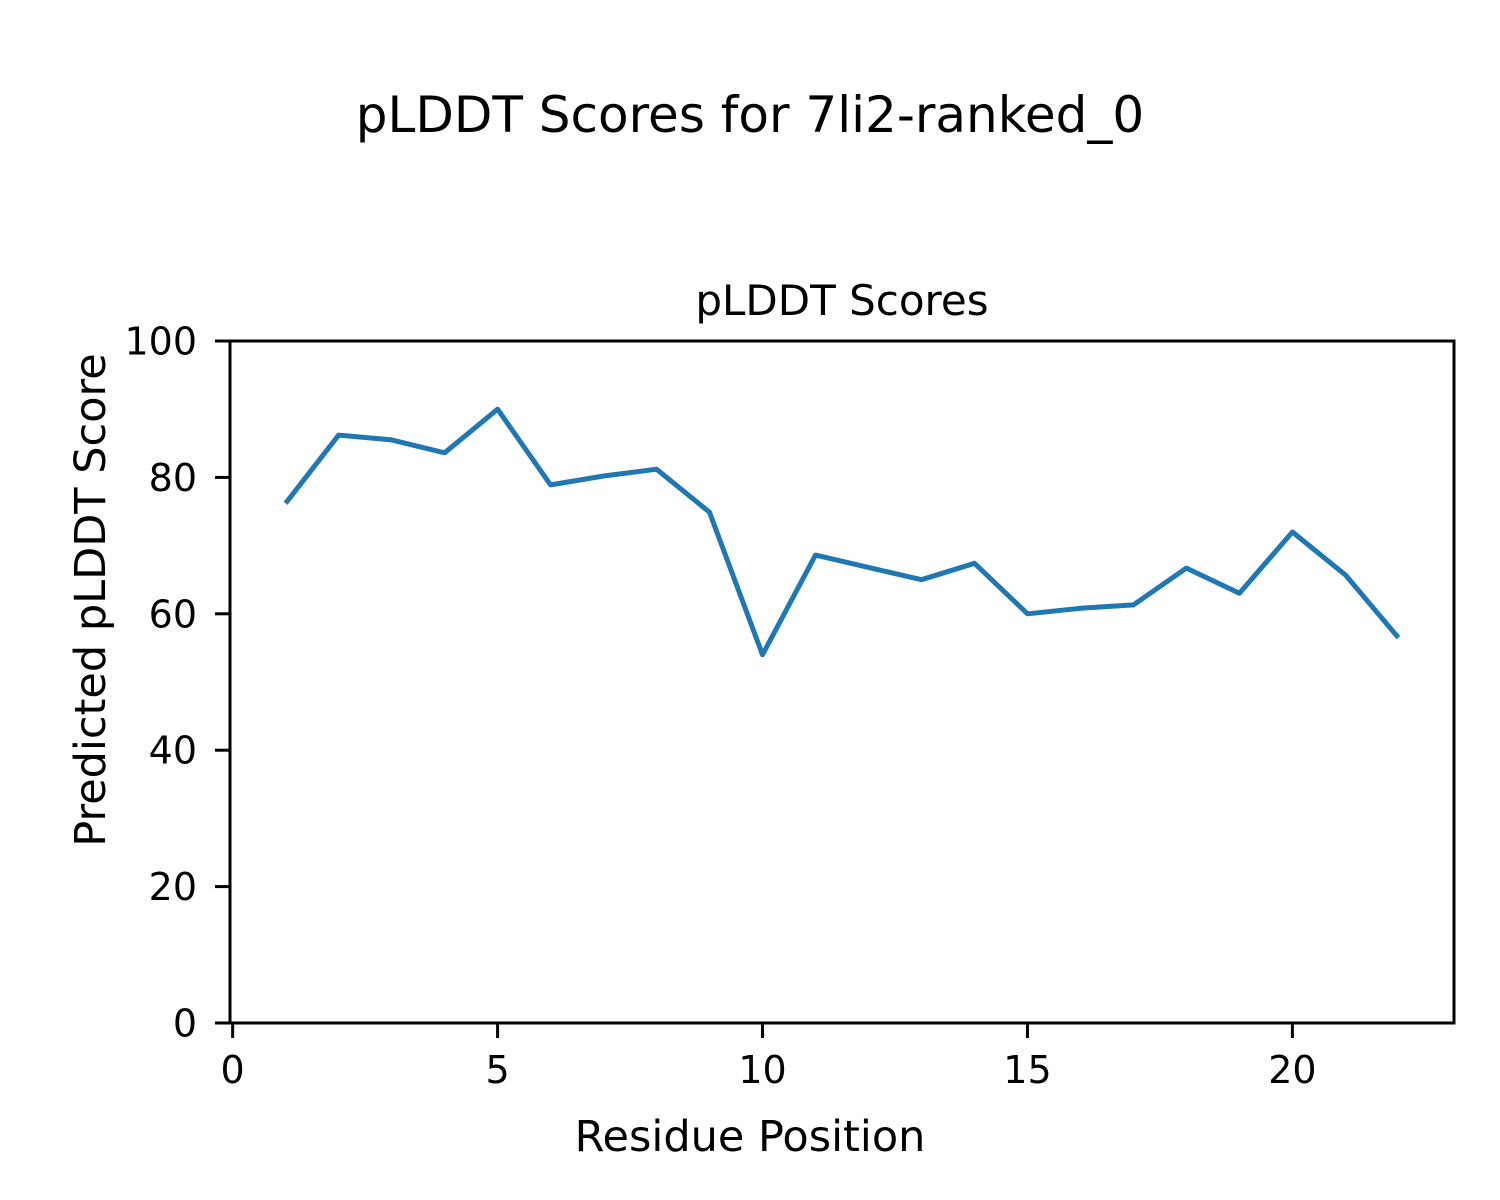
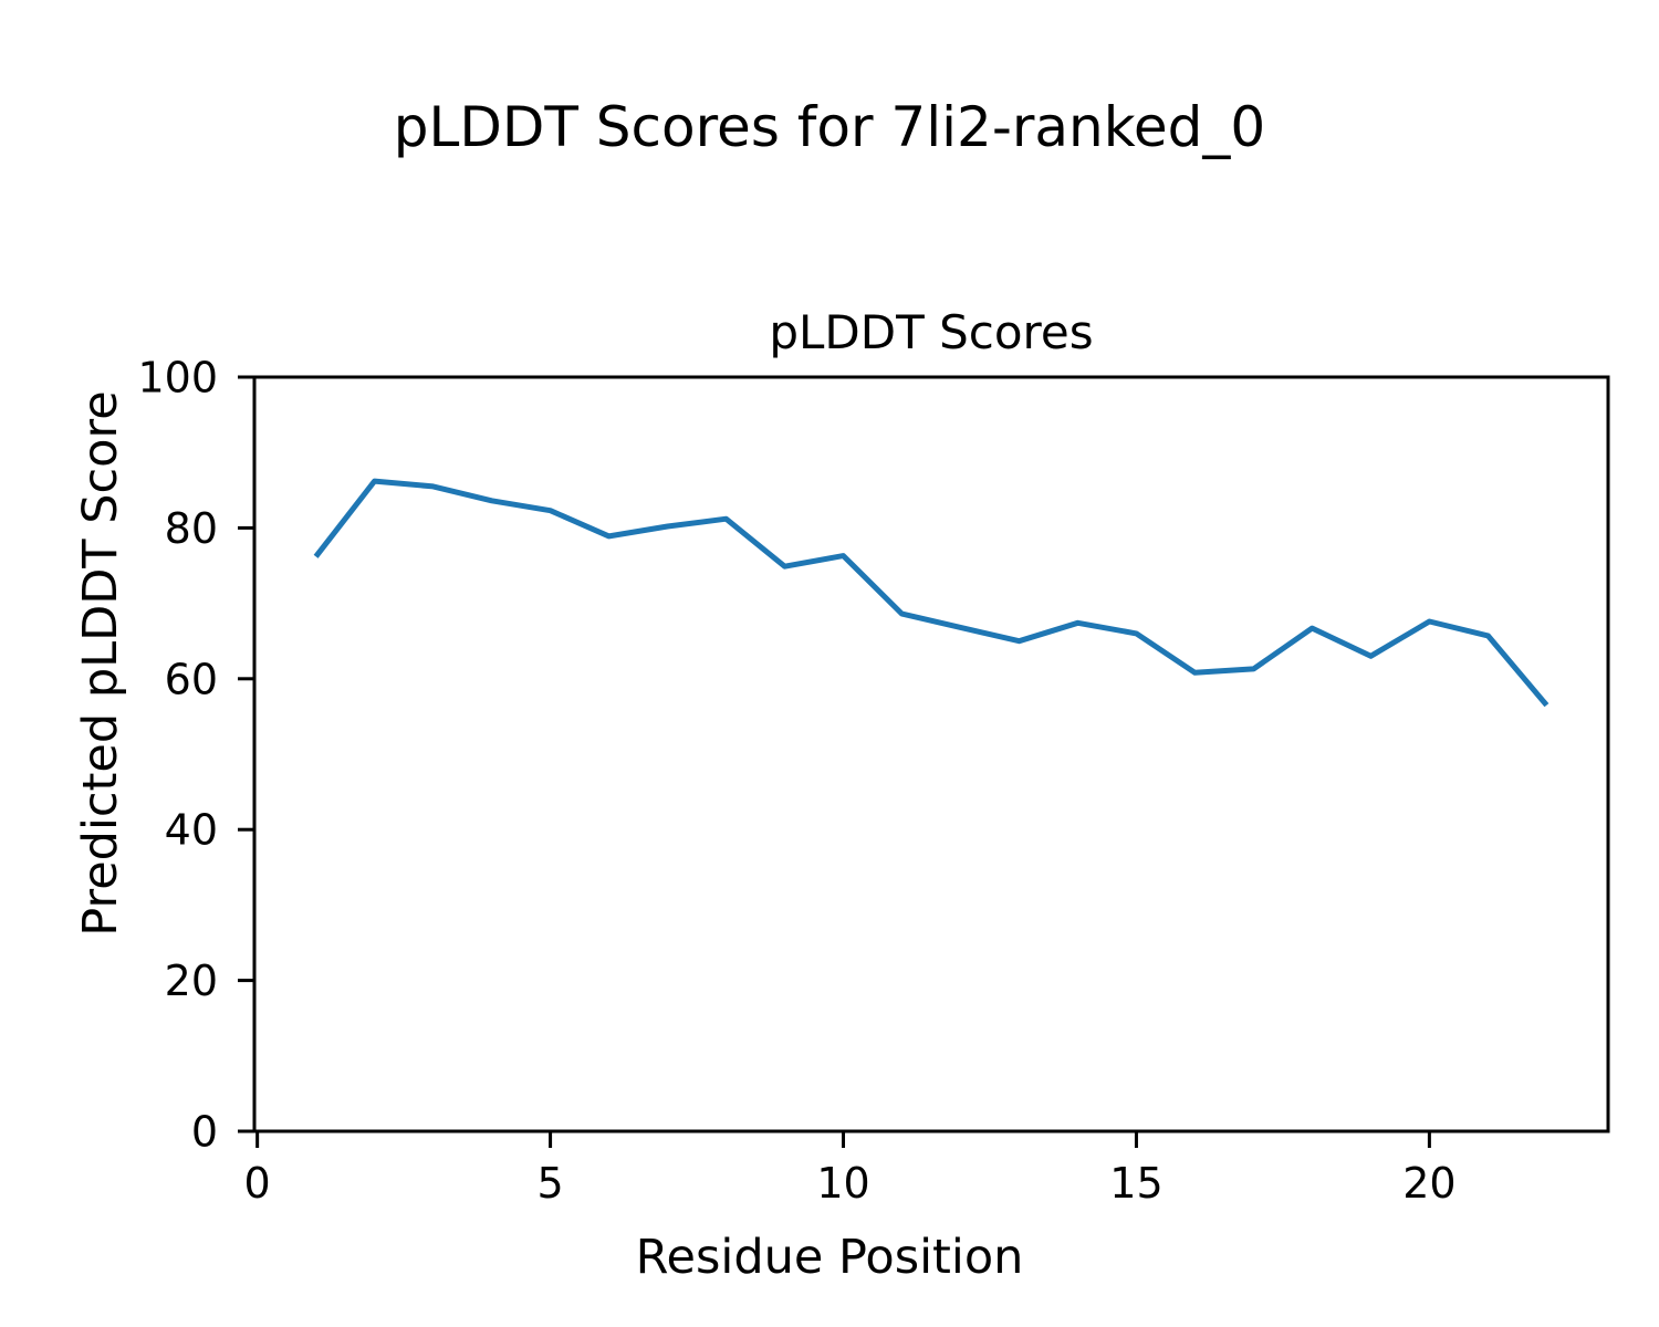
5: 90 -> 82
10: 54 -> 76
15: 60 -> 66
20: 72 -> 68
